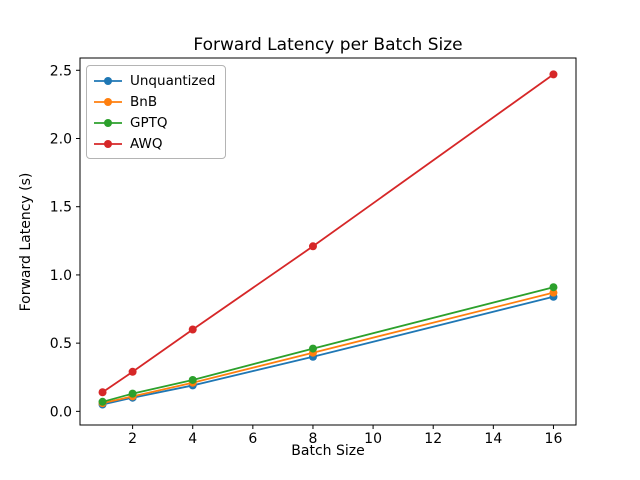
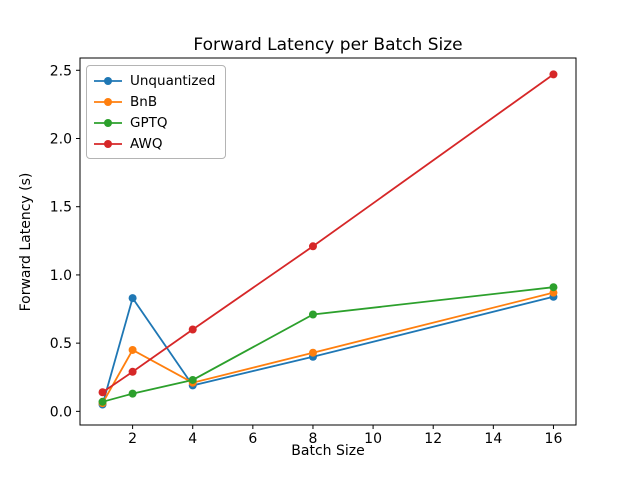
Unquantized/2: 0.10 -> 0.83
BnB/2: 0.11 -> 0.45
GPTQ/8: 0.46 -> 0.71
